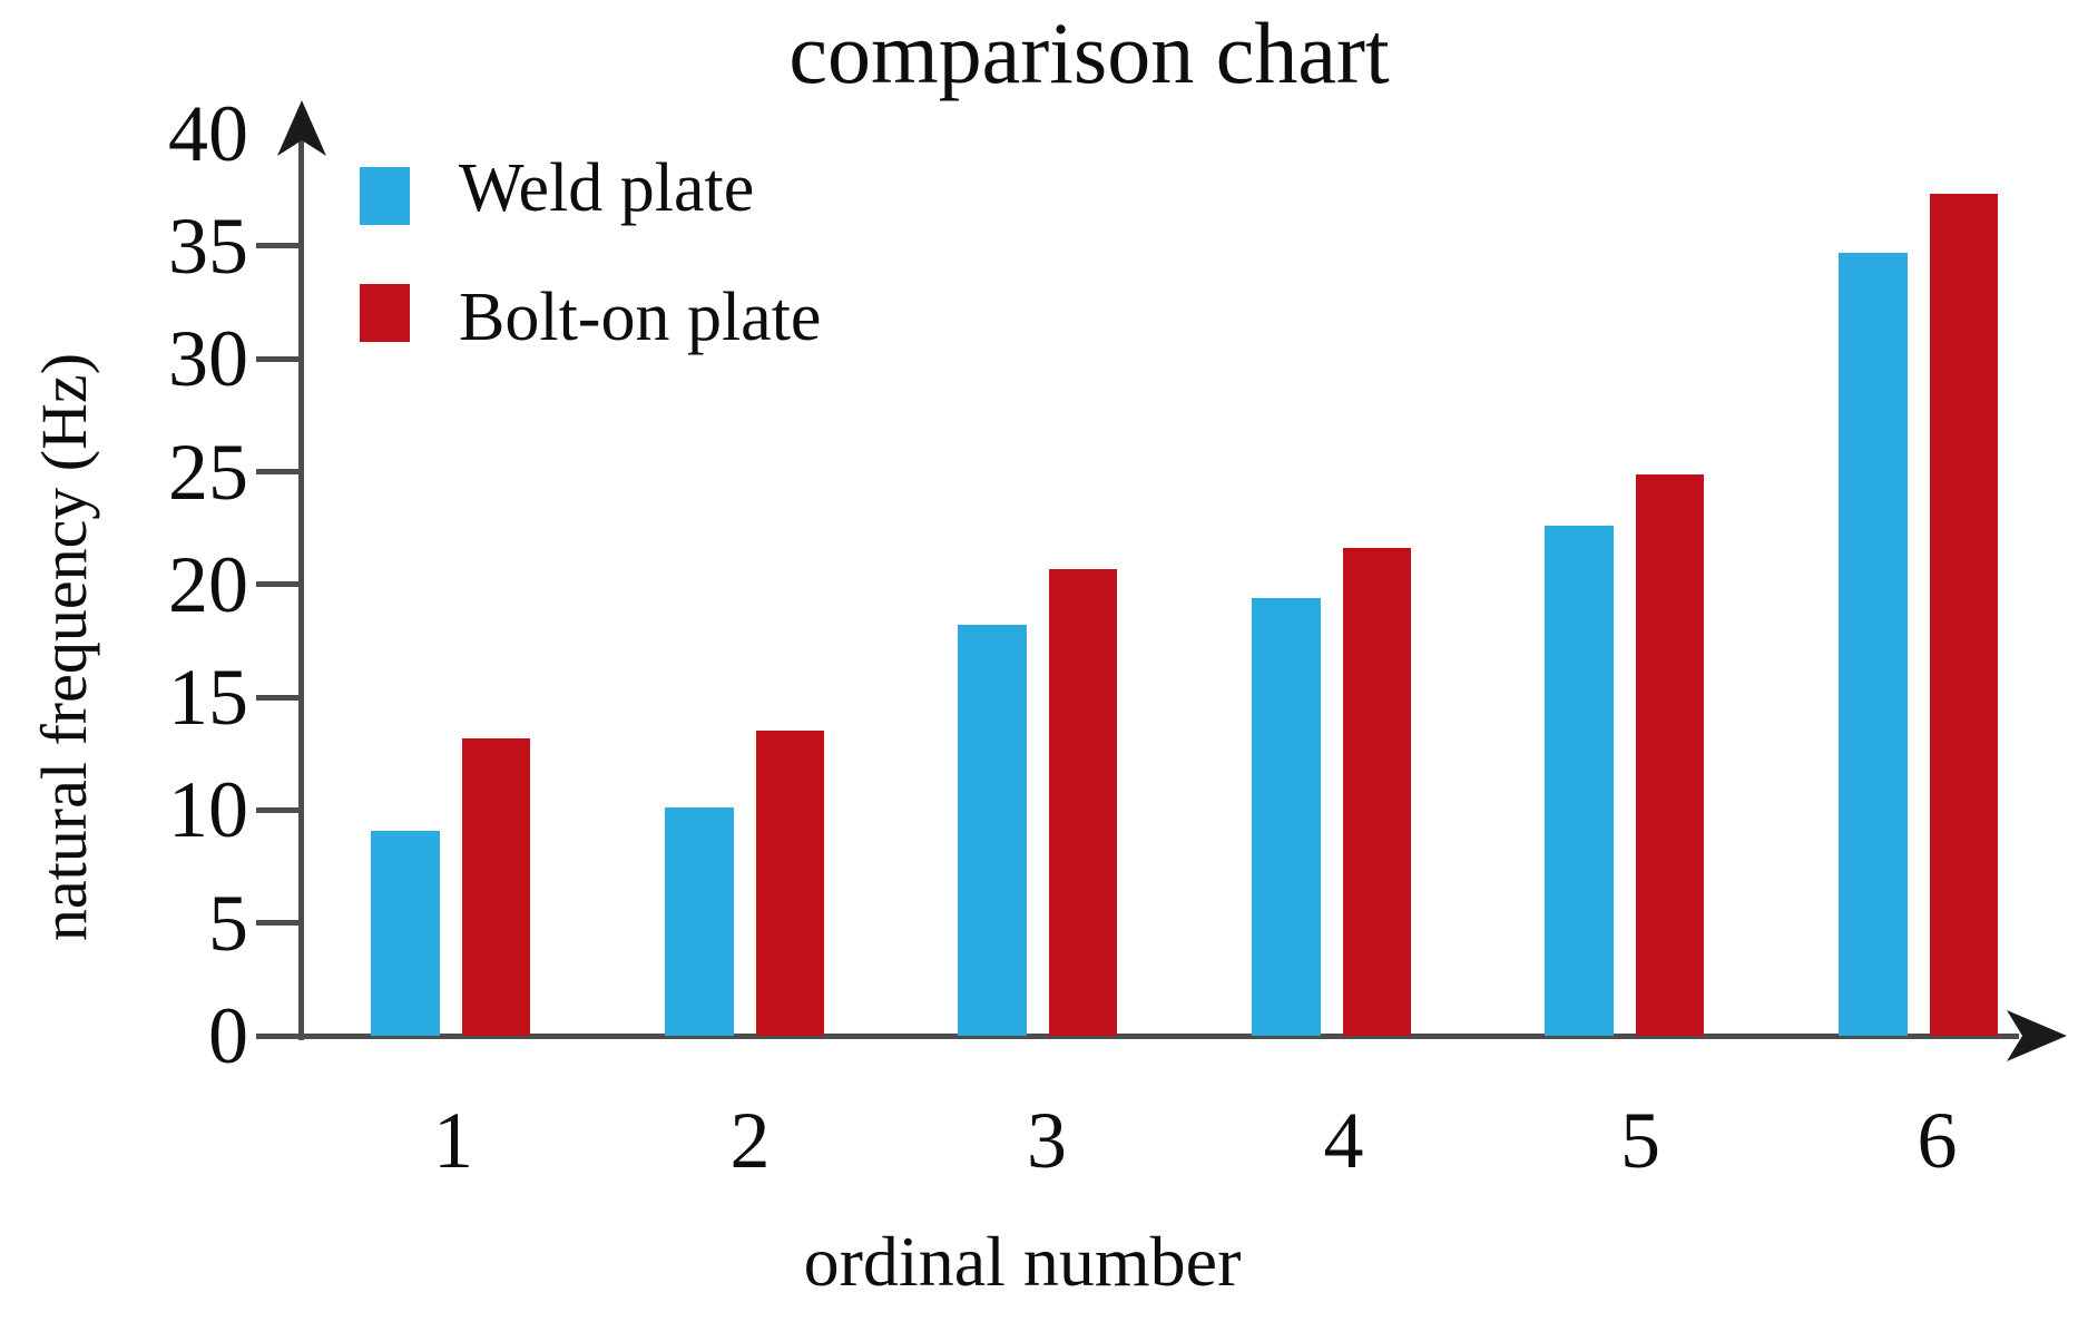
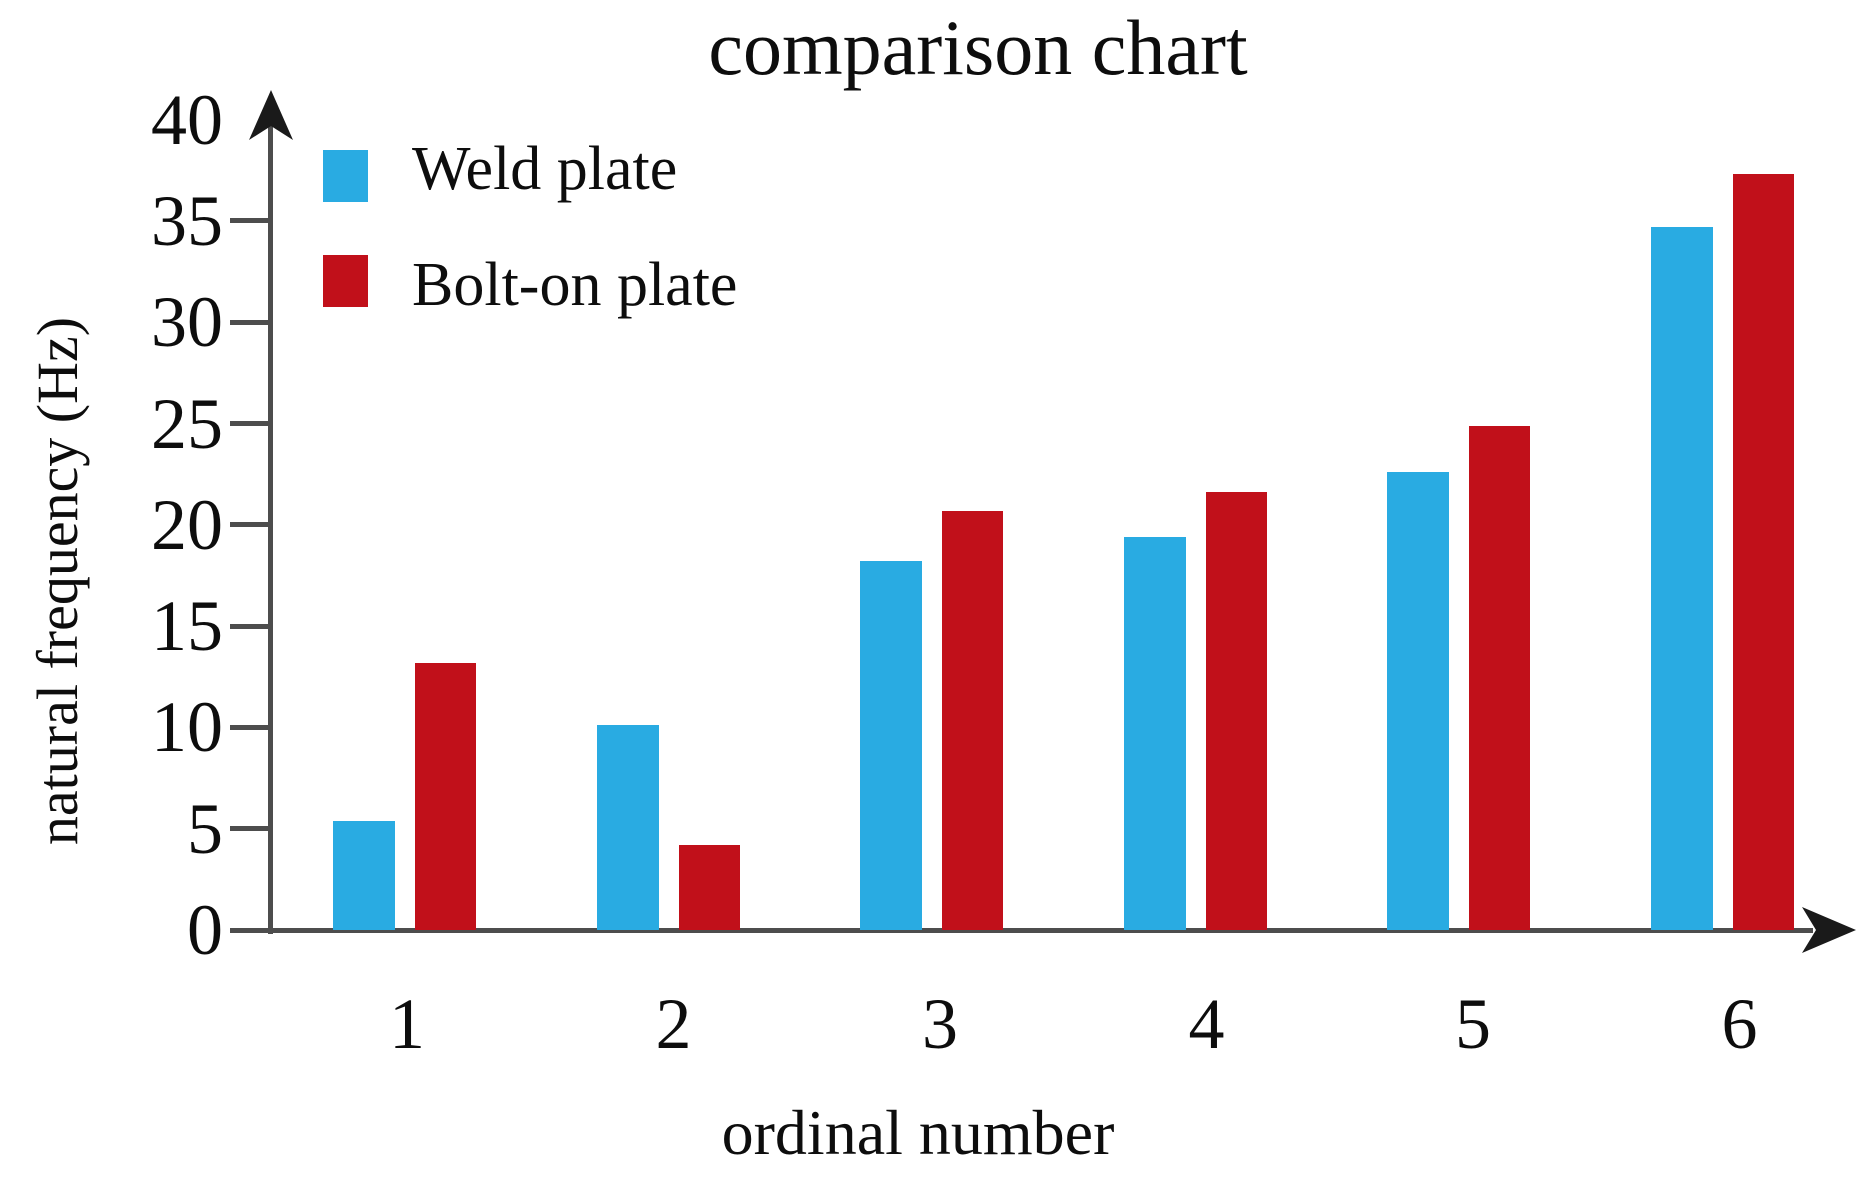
Weld plate/1: 9.1 -> 5.4
Bolt-on plate/2: 13.5 -> 4.2
